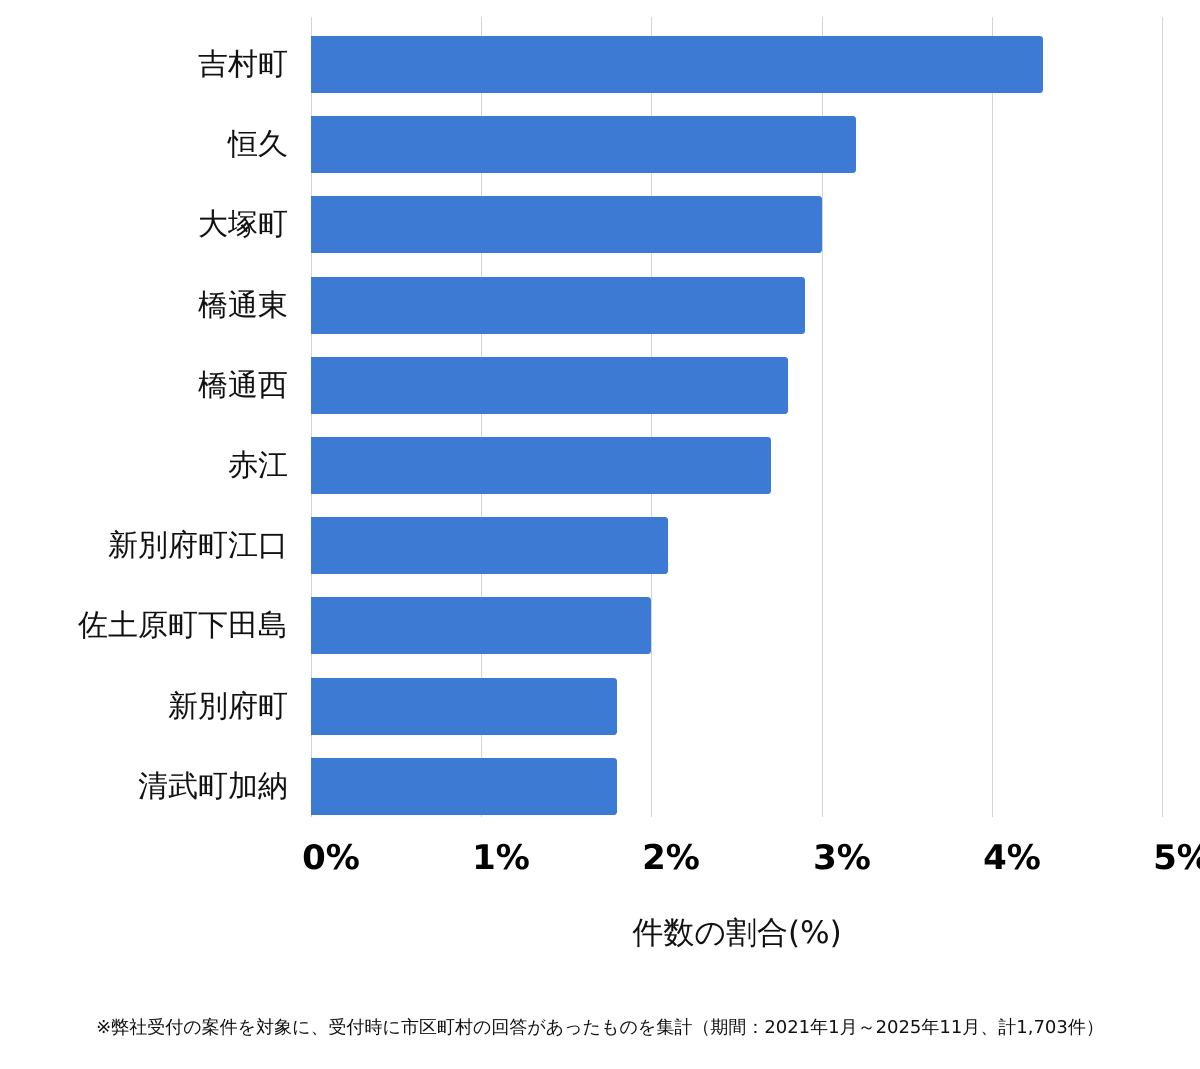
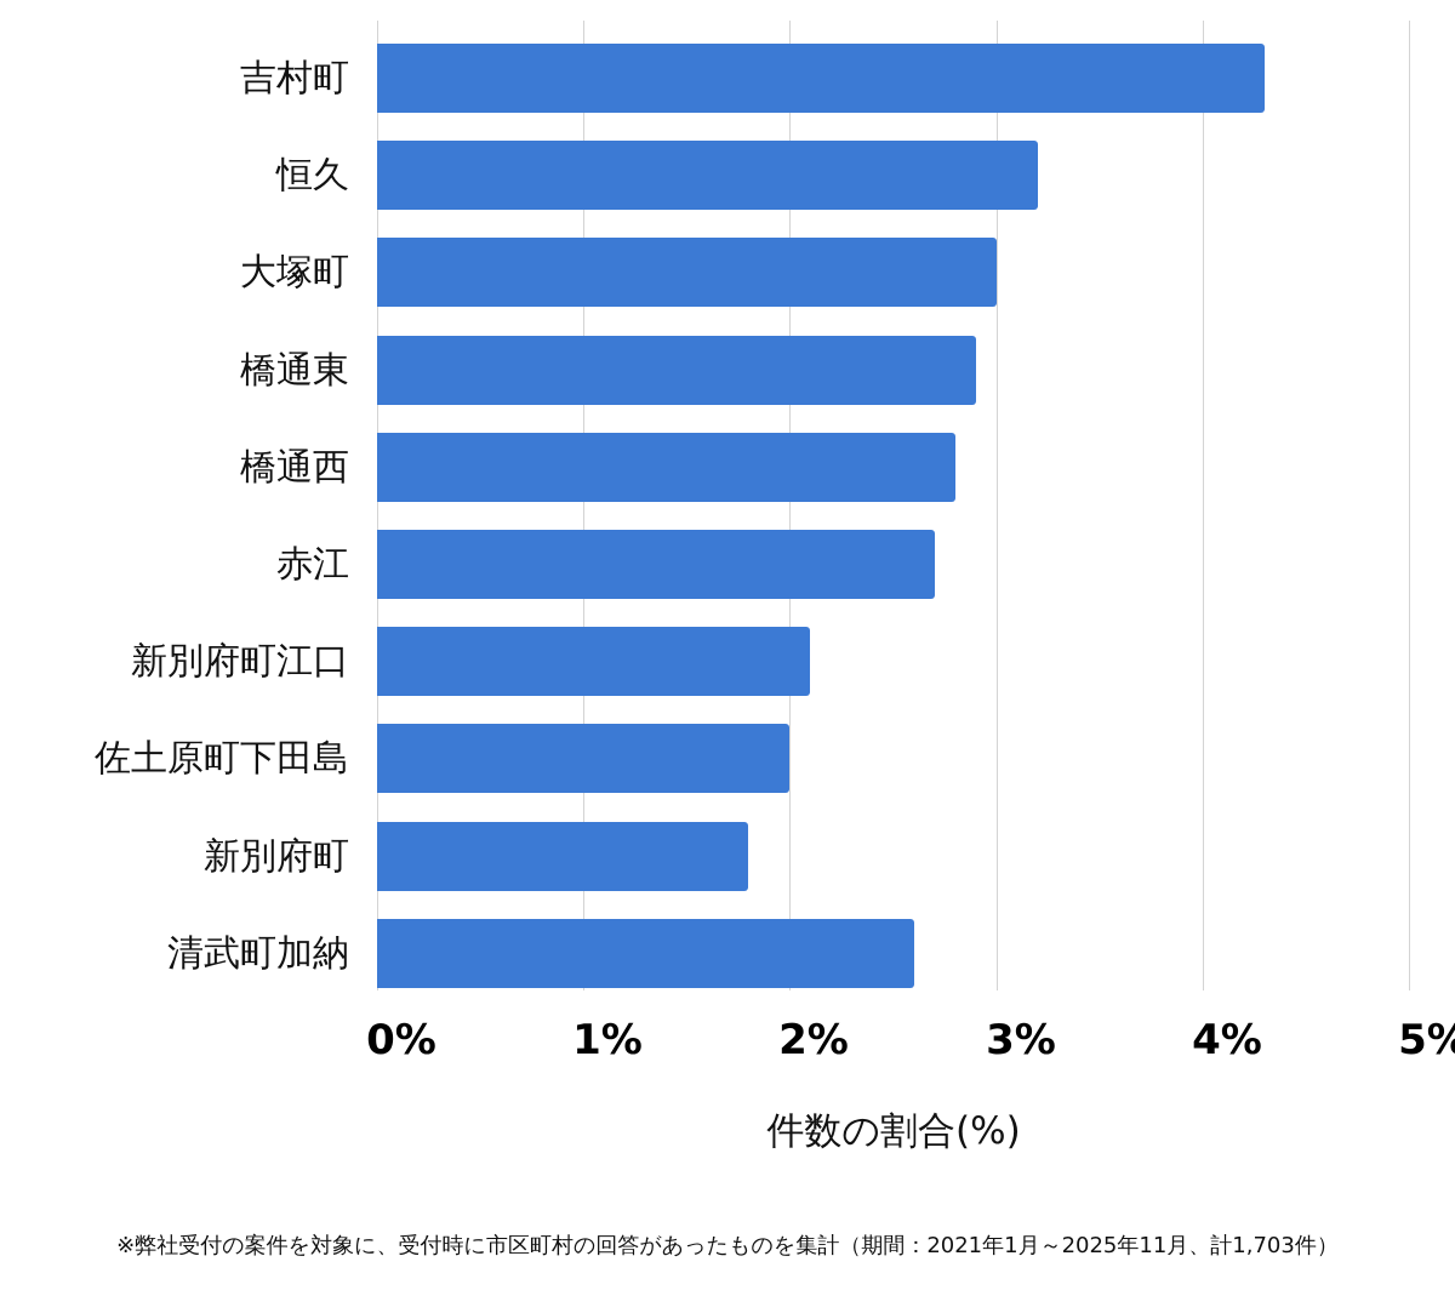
清武町加納: 1.8% -> 2.6%
